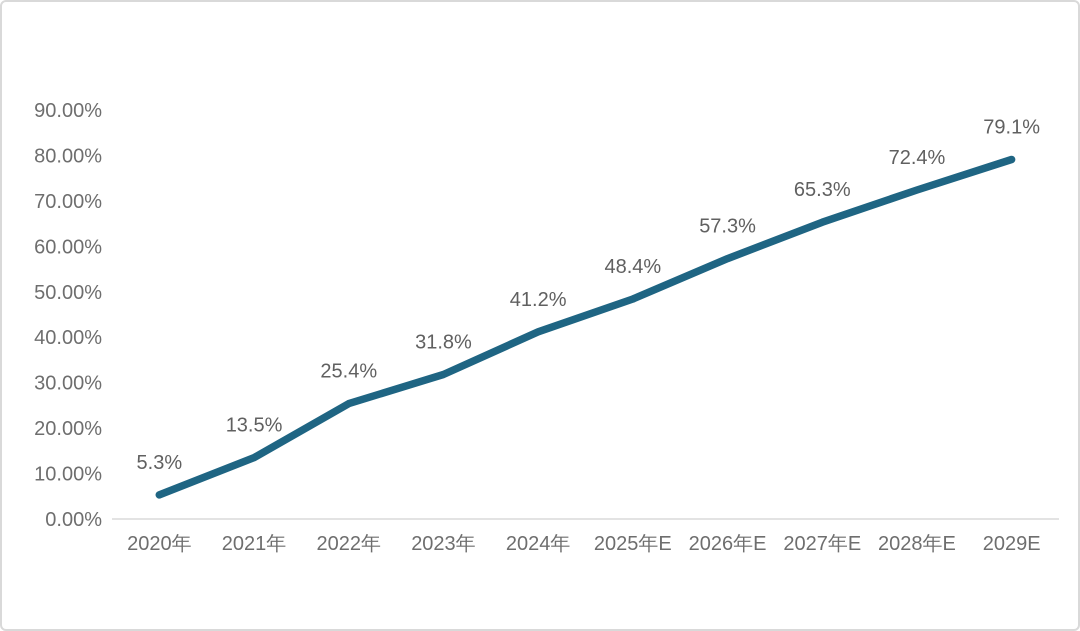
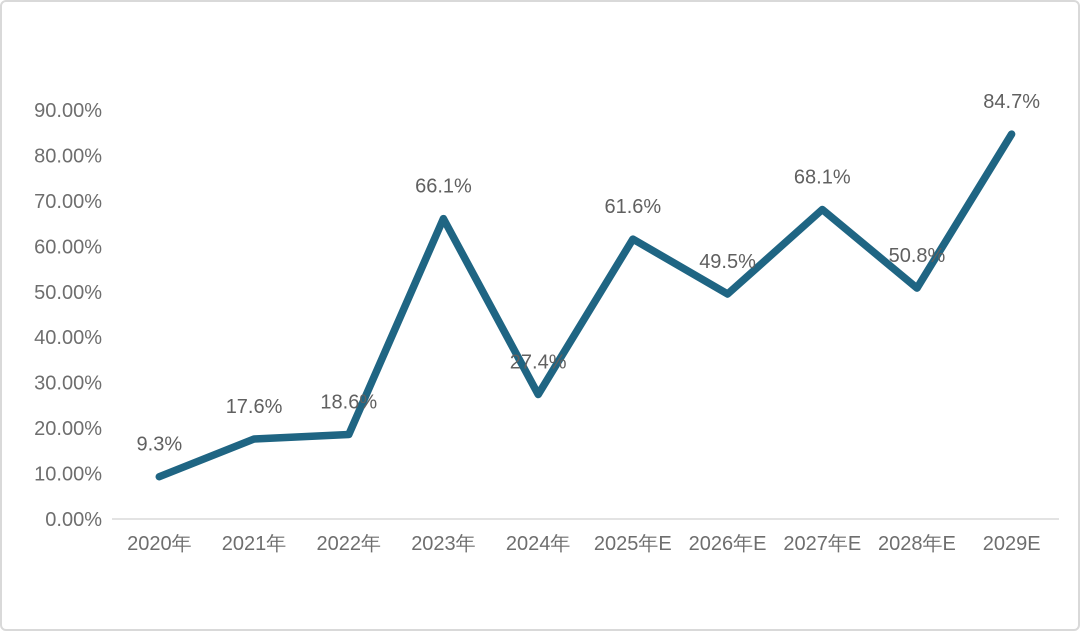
2020年: 5.3% -> 9.3%
2021年: 13.5% -> 17.6%
2022年: 25.4% -> 18.6%
2023年: 31.8% -> 66.1%
2024年: 41.2% -> 27.4%
2025年E: 48.4% -> 61.6%
2026年E: 57.3% -> 49.5%
2027年E: 65.3% -> 68.1%
2028年E: 72.4% -> 50.8%
2029E: 79.1% -> 84.7%
